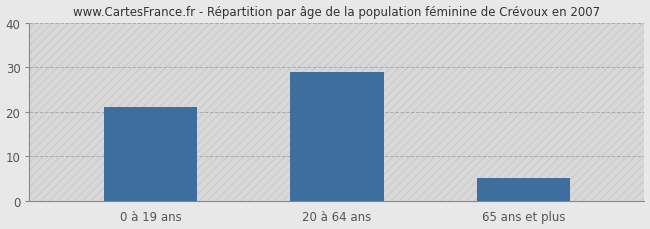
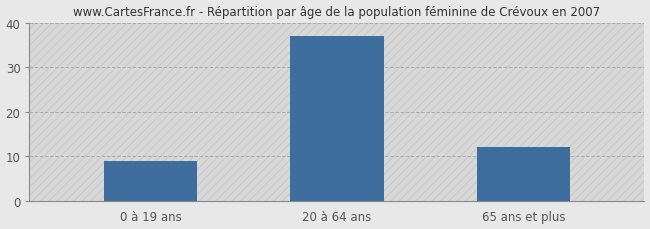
0 à 19 ans: 21 -> 9
20 à 64 ans: 29 -> 37
65 ans et plus: 5 -> 12
